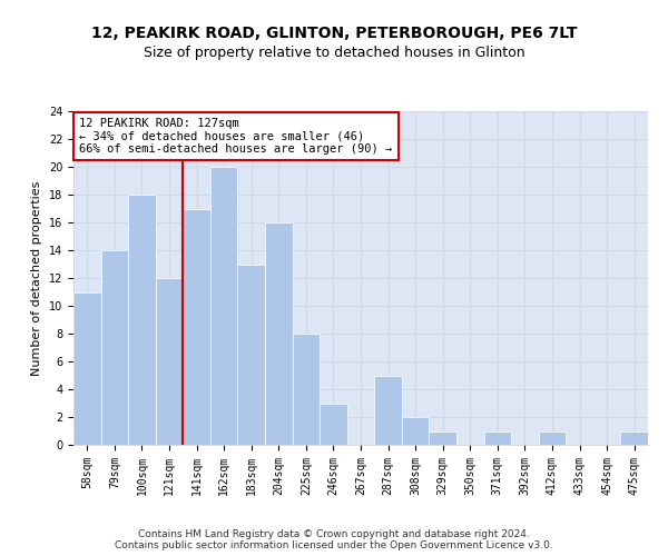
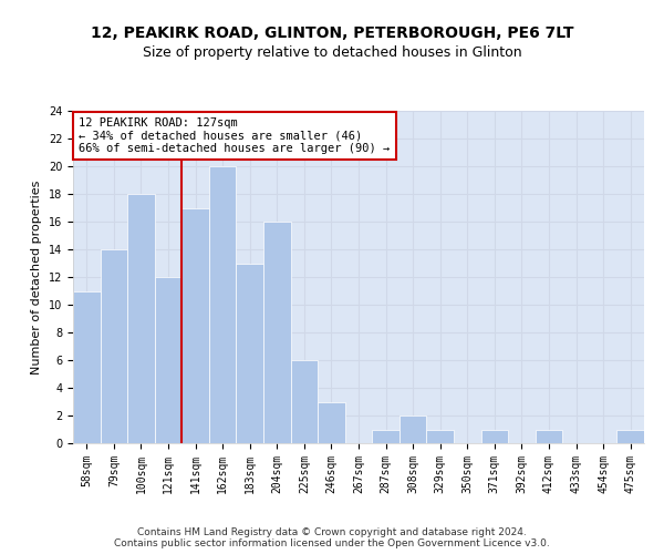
225sqm: 8 -> 6
287sqm: 5 -> 1
